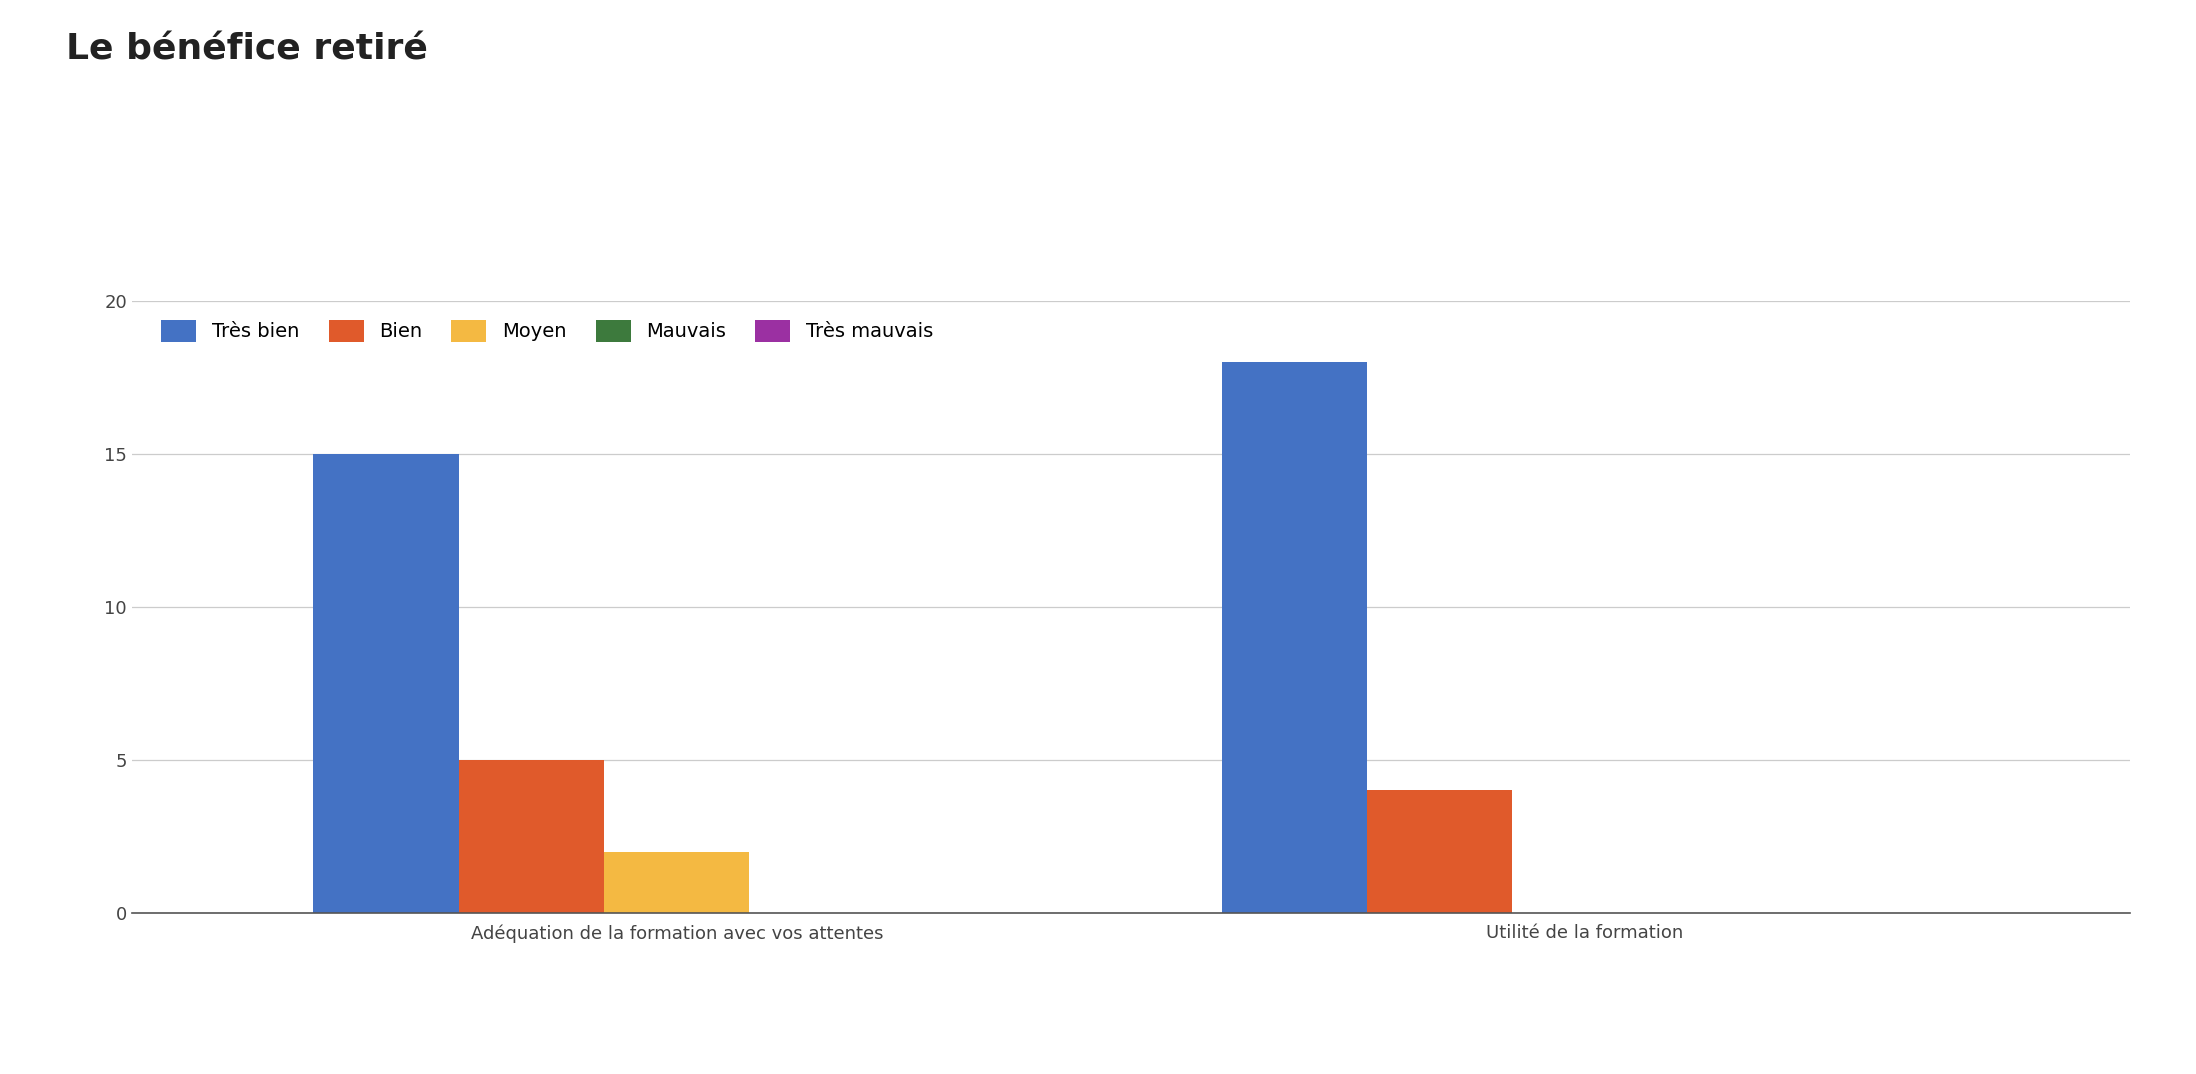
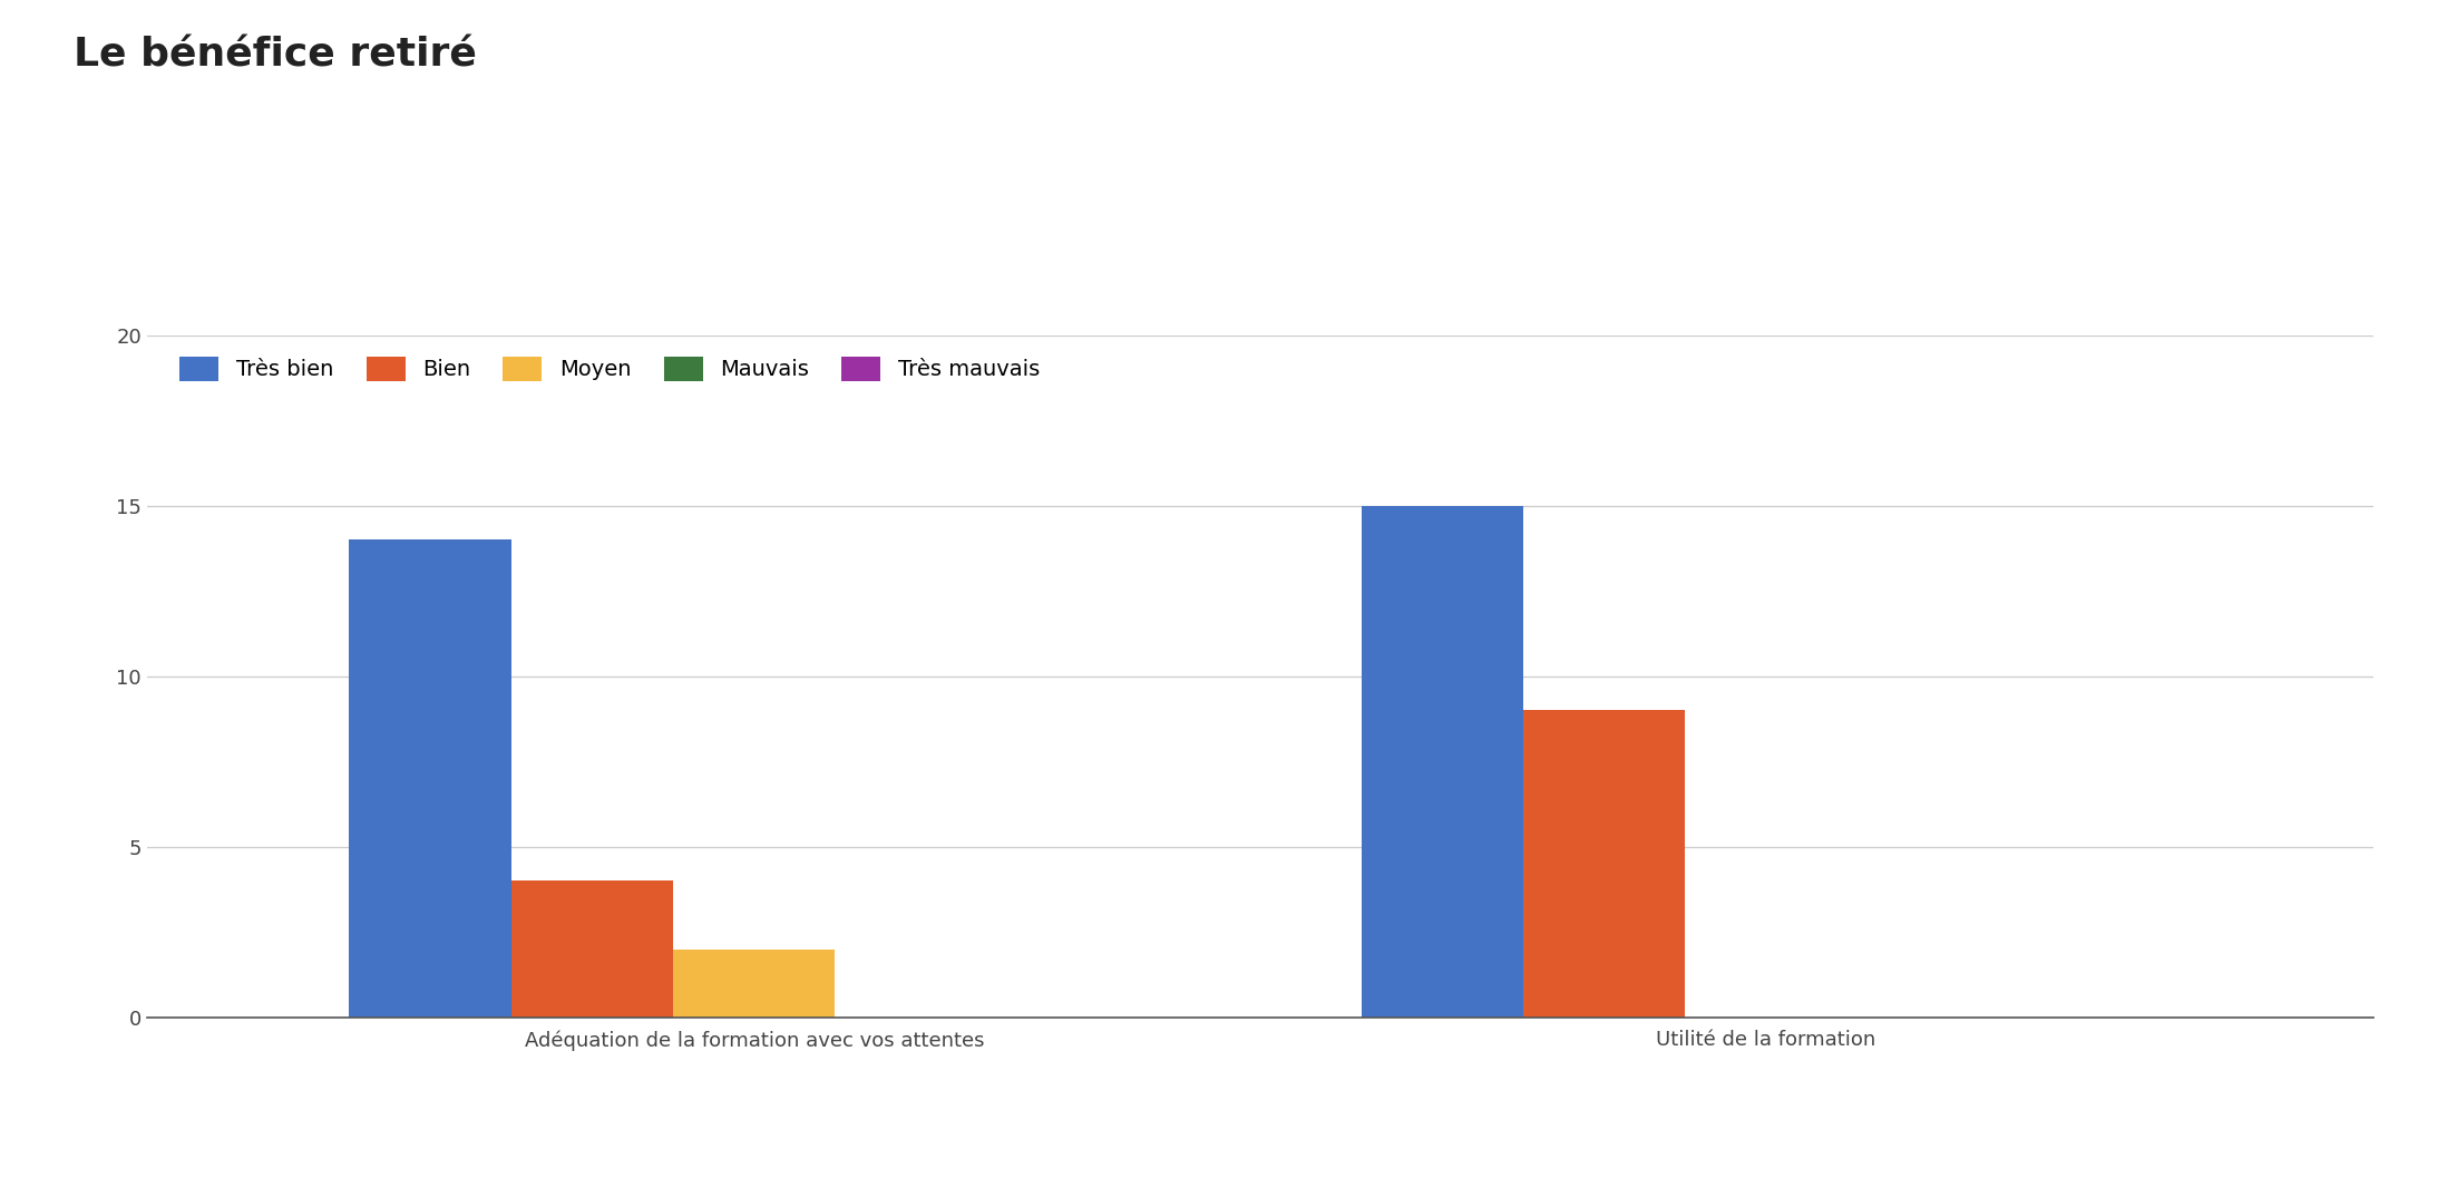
Très bien/Adéquation de la formation avec vos attentes: 15 -> 14
Bien/Adéquation de la formation avec vos attentes: 5 -> 4
Très bien/Utilité de la formation: 18 -> 15
Bien/Utilité de la formation: 4 -> 9
